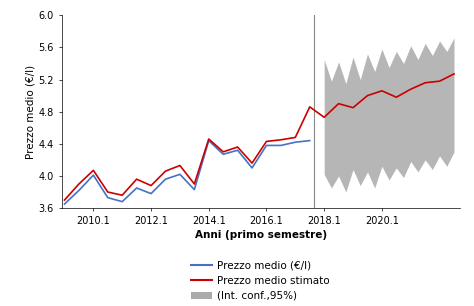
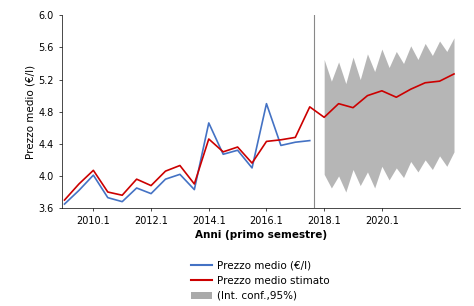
Prezzo medio (€/l)/2014.1: 4.44 -> 4.66
Prezzo medio (€/l)/2016.1: 4.38 -> 4.90
